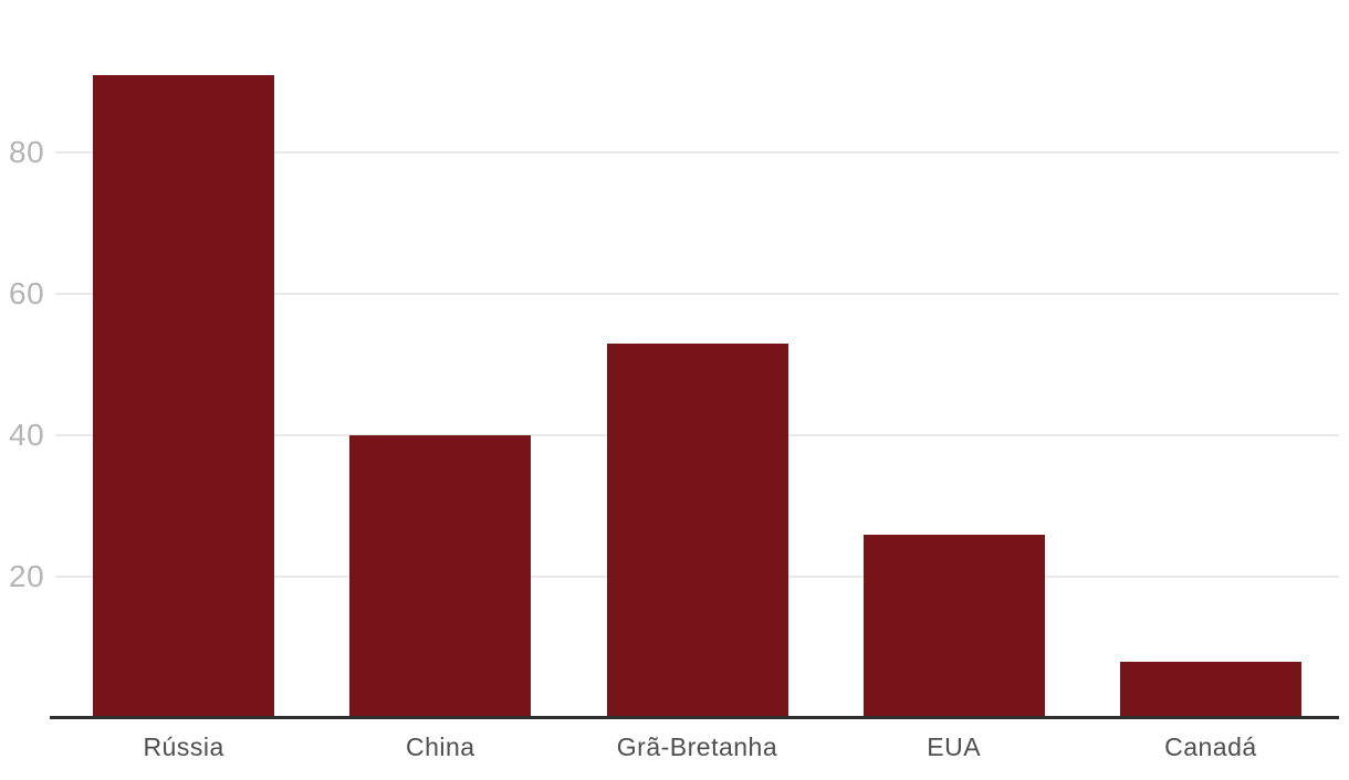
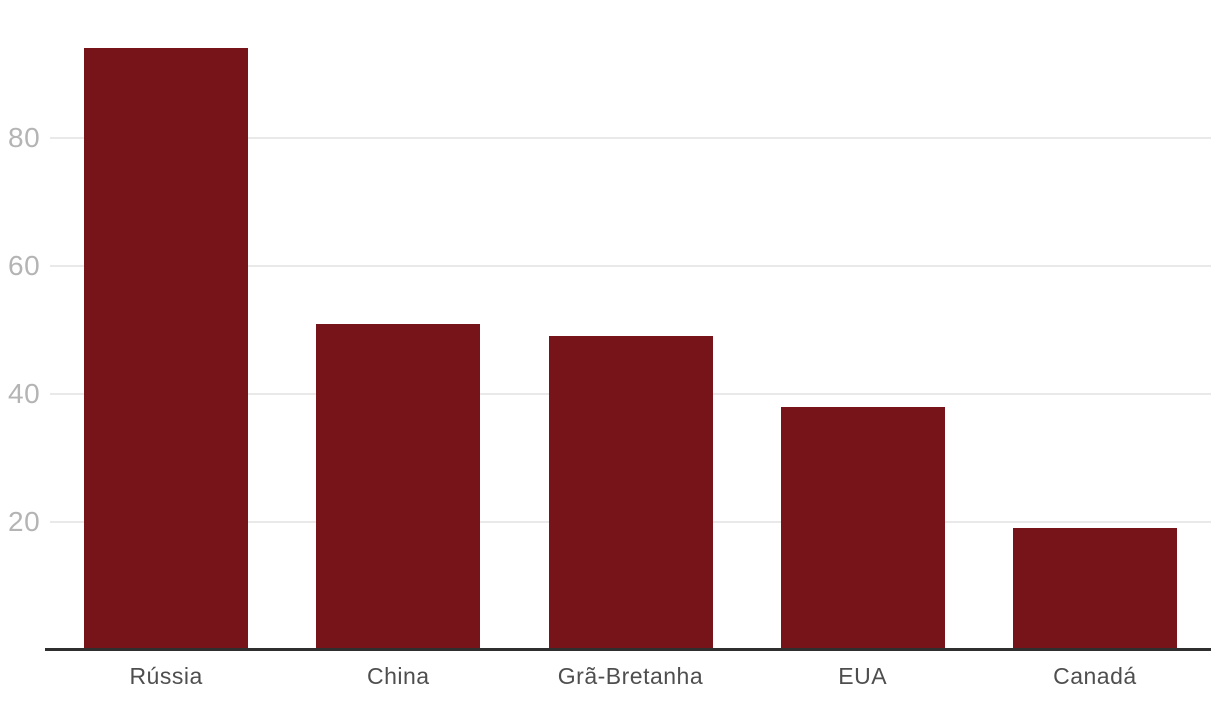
Rússia: 91 -> 94
China: 40 -> 51
Grã-Bretanha: 53 -> 49
EUA: 26 -> 38
Canadá: 8 -> 19
